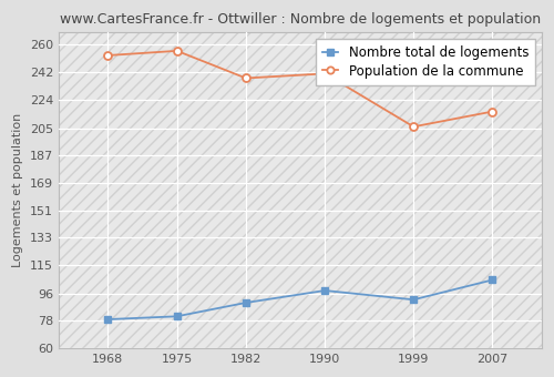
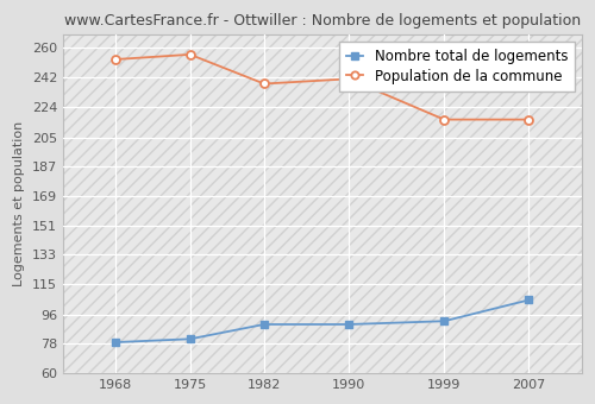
Nombre total de logements/1990: 98 -> 90
Population de la commune/1999: 206 -> 216
